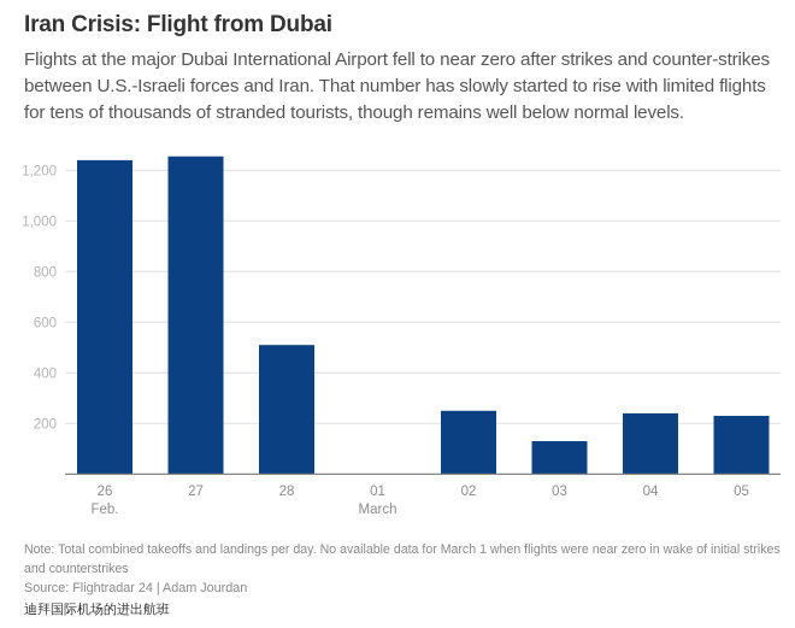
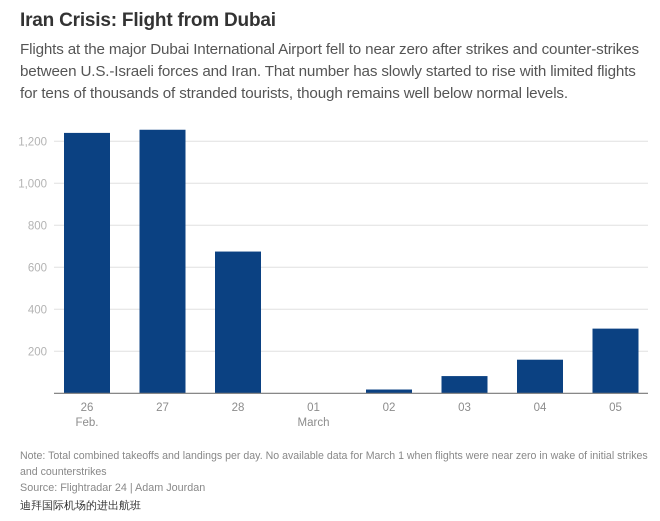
28: 510 -> 680
02: 250 -> 20
03: 130 -> 80
04: 240 -> 160
05: 230 -> 310
